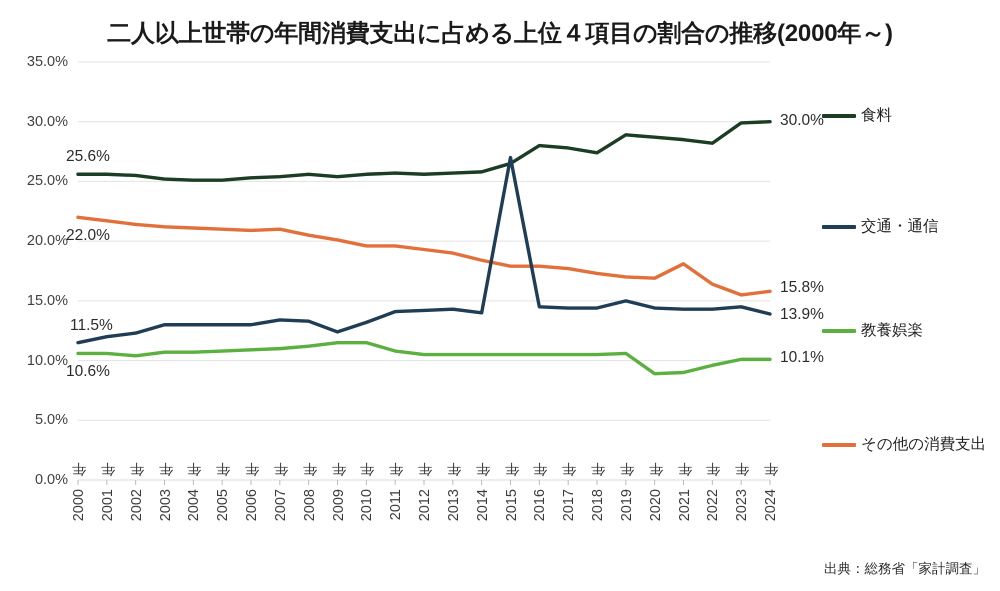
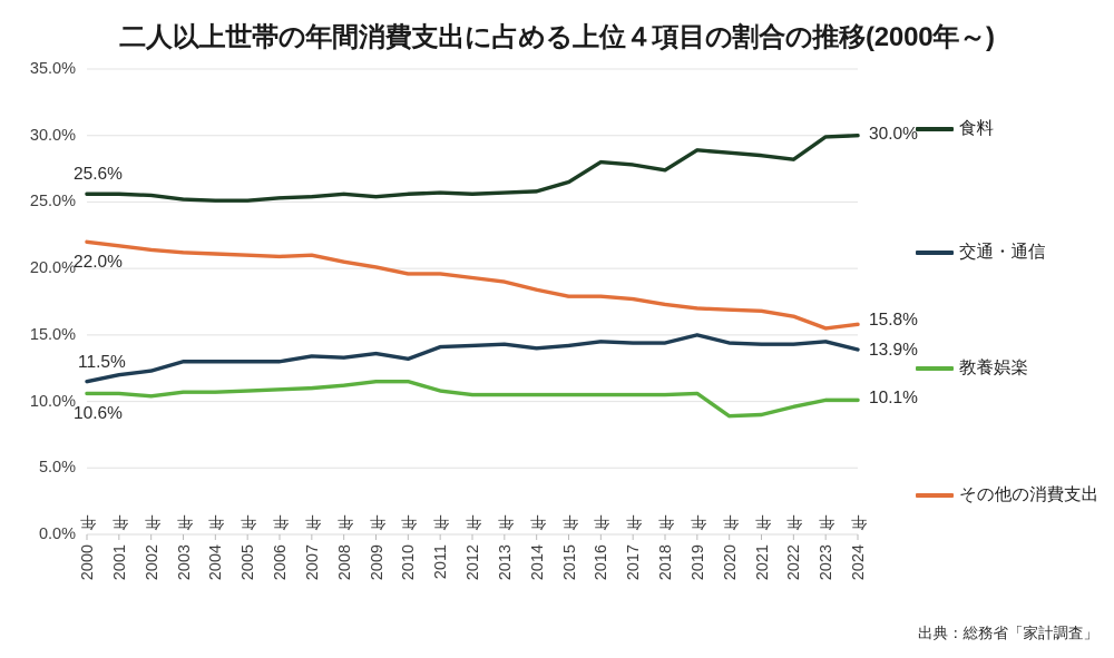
交通・通信/2009年: 12.4% -> 13.6%
交通・通信/2015年: 27.0% -> 14.2%
その他の消費支出/2021年: 18.1% -> 16.8%
